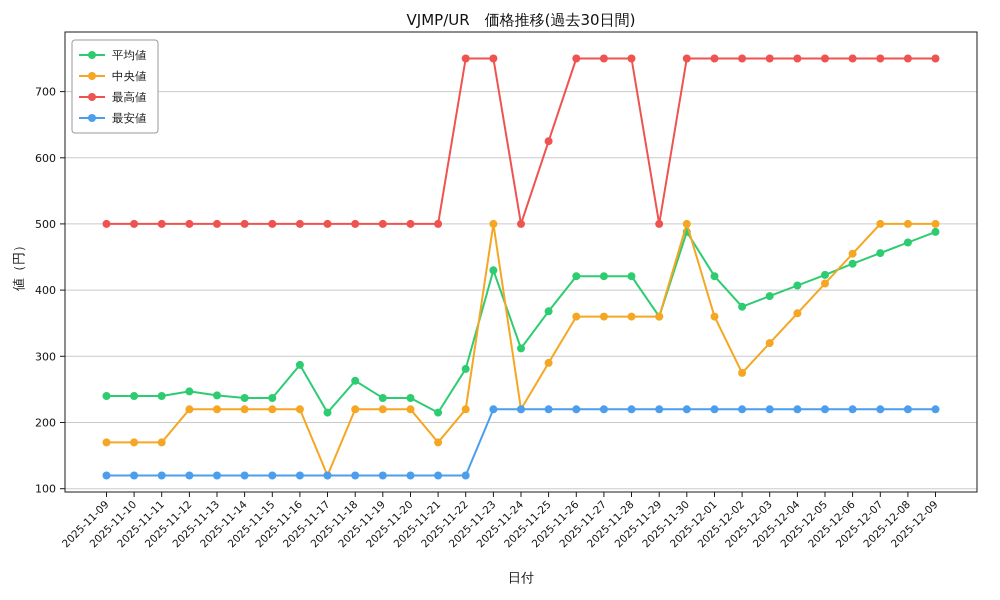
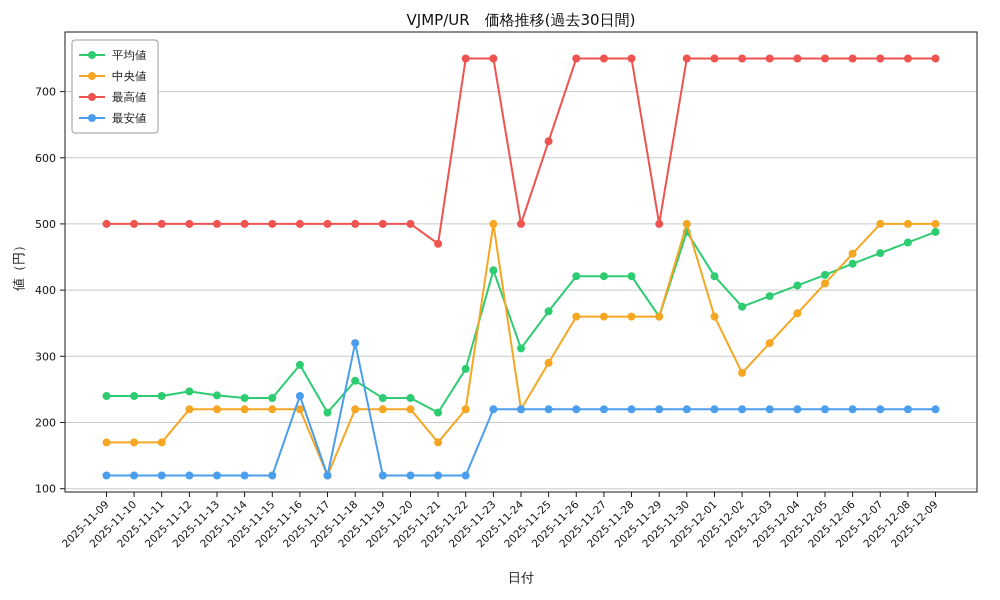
最安値/2025-11-16: 120 -> 240
最安値/2025-11-18: 120 -> 320
最高値/2025-11-21: 500 -> 470
